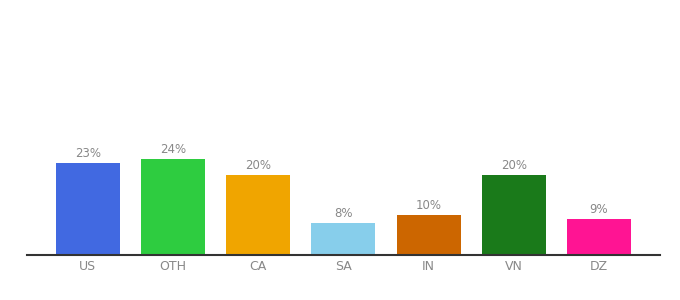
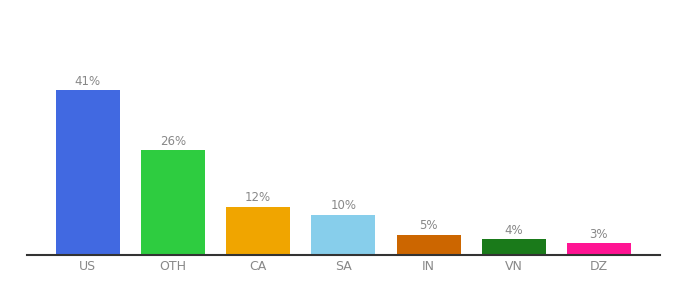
US: 23% -> 41%
OTH: 24% -> 26%
CA: 20% -> 12%
SA: 8% -> 10%
IN: 10% -> 5%
VN: 20% -> 4%
DZ: 9% -> 3%
